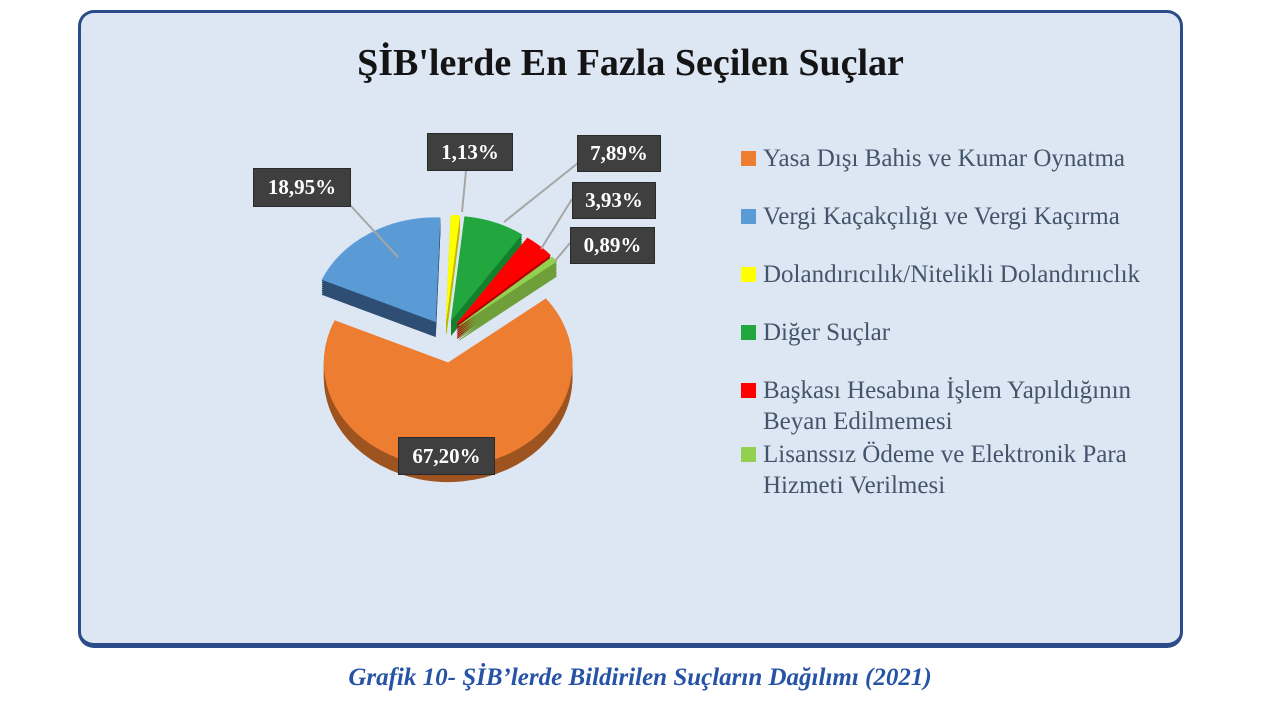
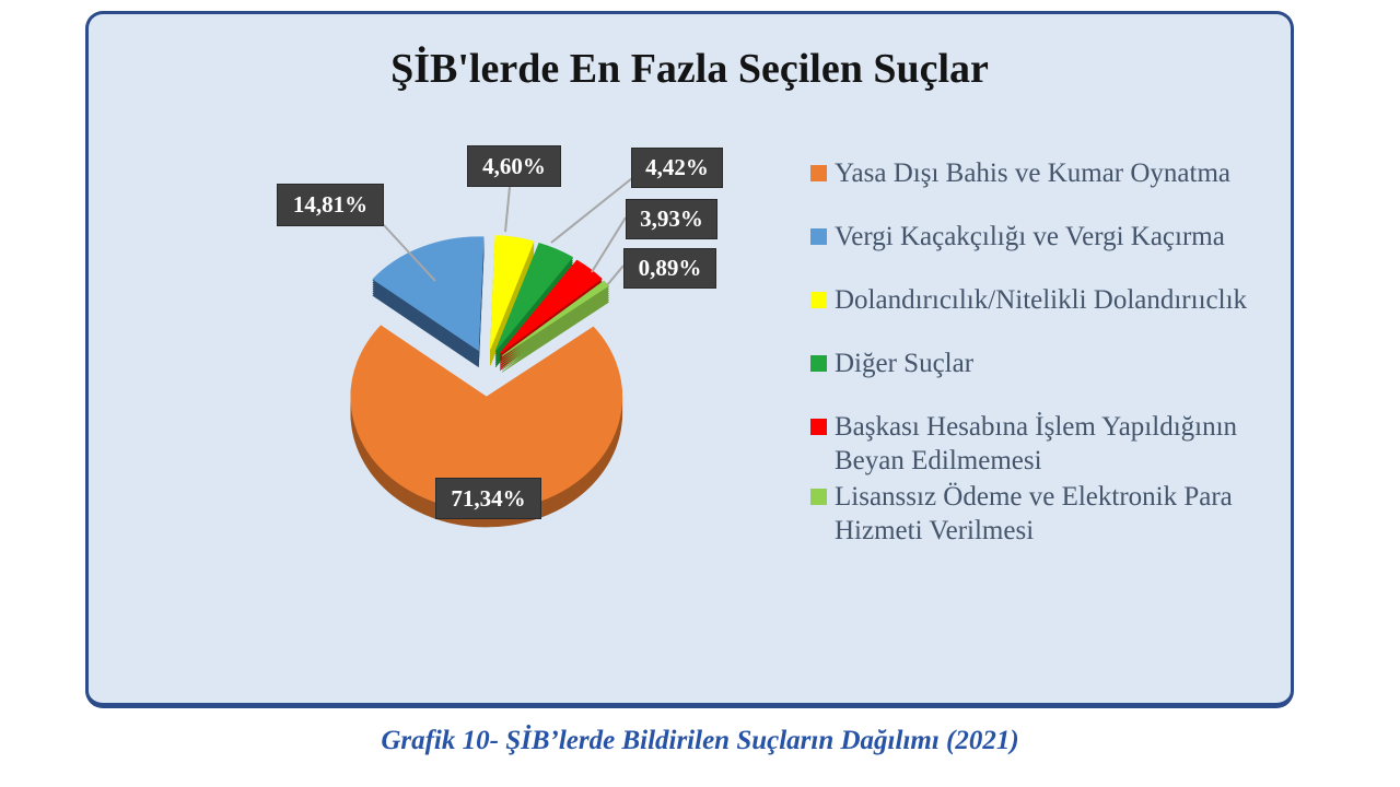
Yasa Dışı Bahis ve Kumar Oynatma: 67,20% -> 71,34%
Vergi Kaçakçılığı ve Vergi Kaçırma: 18,95% -> 14,81%
Dolandırıcılık/Nitelikli Dolandırııclık: 1,13% -> 4,60%
Diğer Suçlar: 7,89% -> 4,42%
